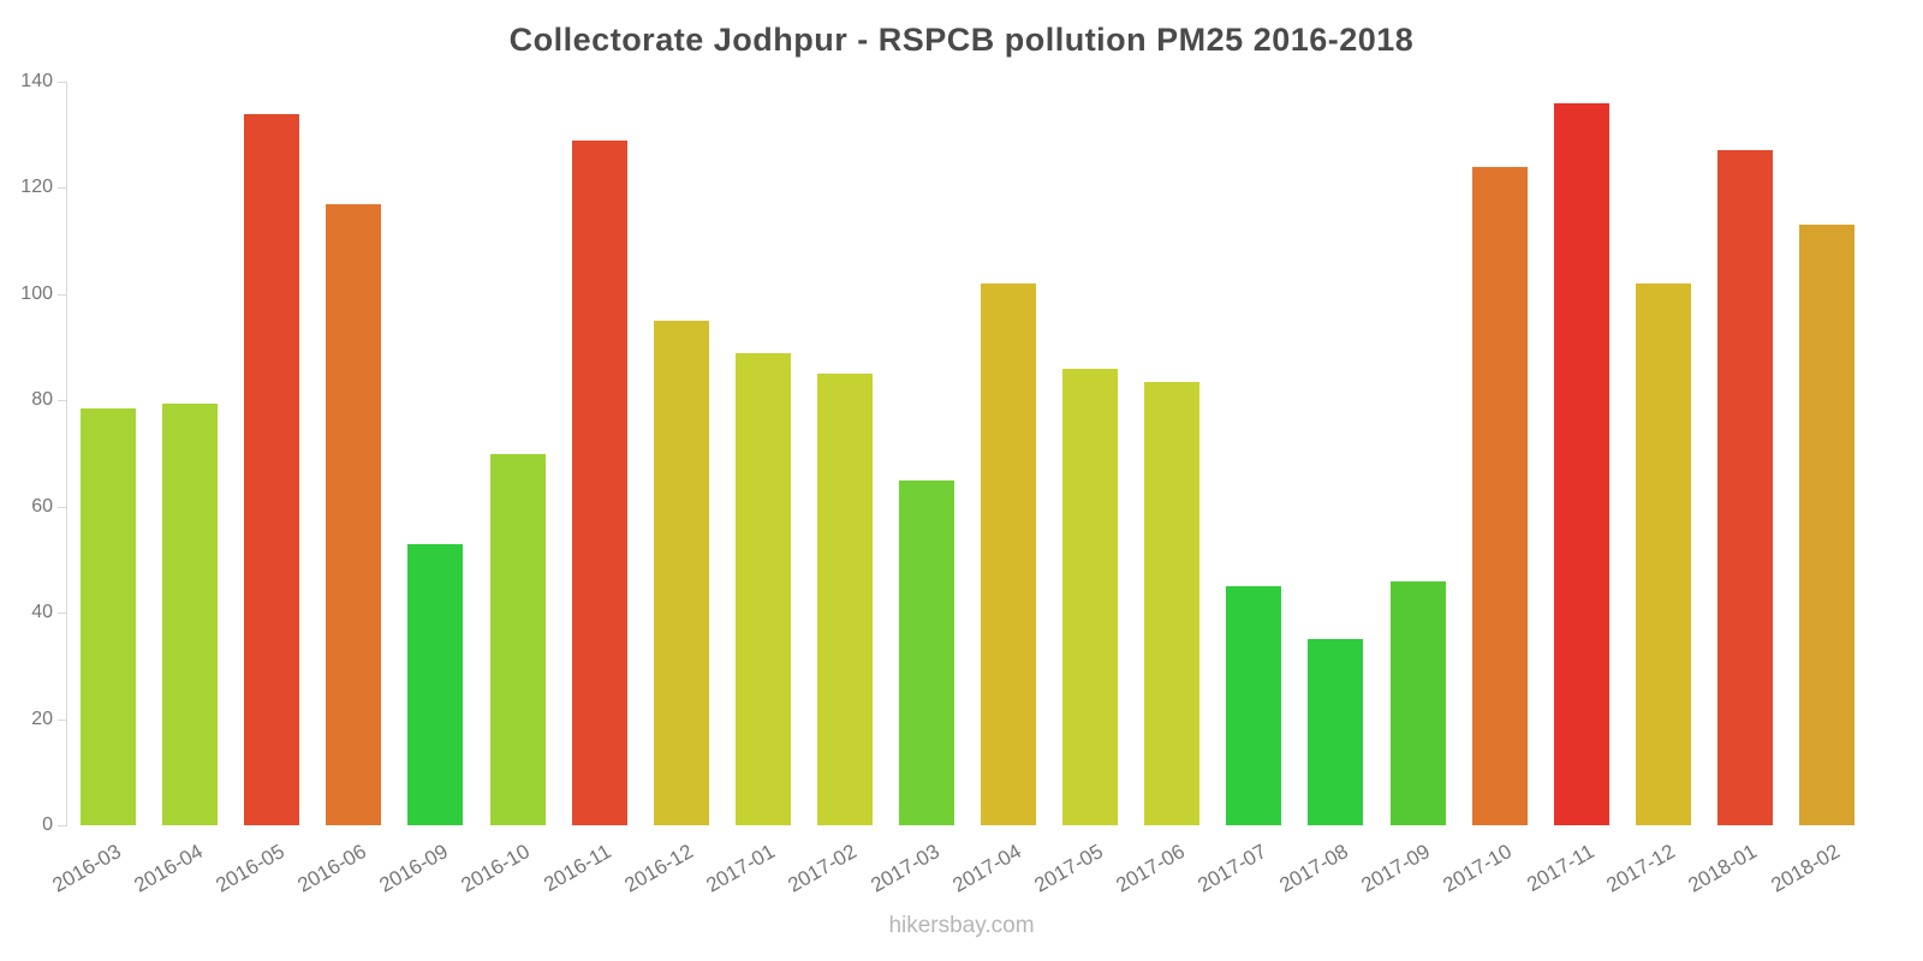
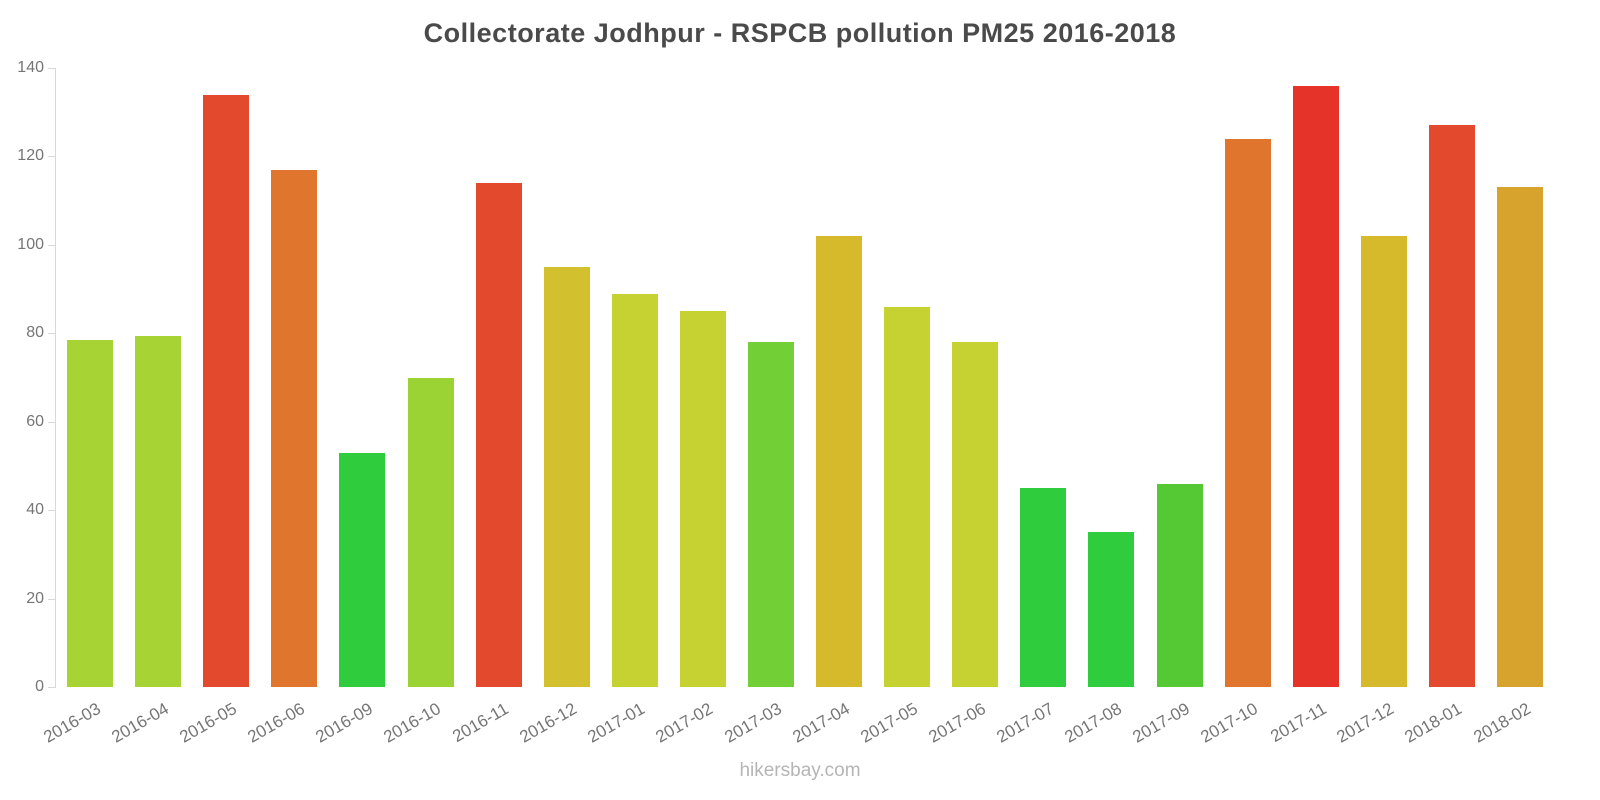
2016-11: 129 -> 114
2017-03: 65 -> 78
2017-06: 84 -> 78
